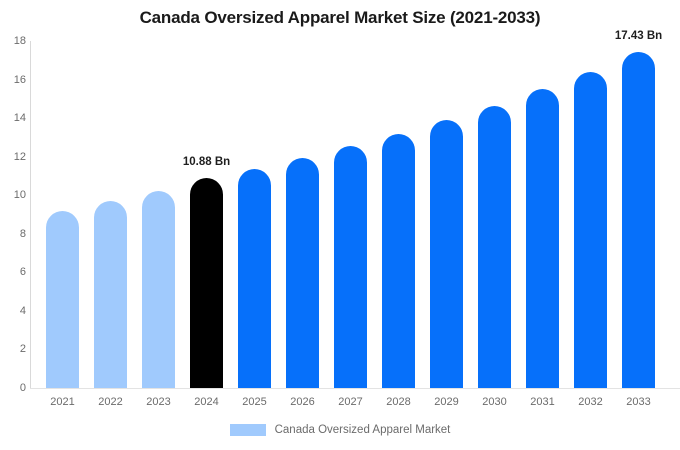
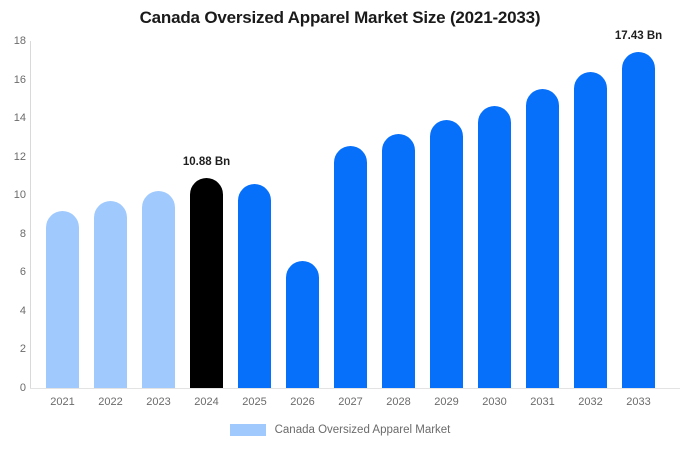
2025: 11.4 -> 10.6
2026: 11.9 -> 6.6
